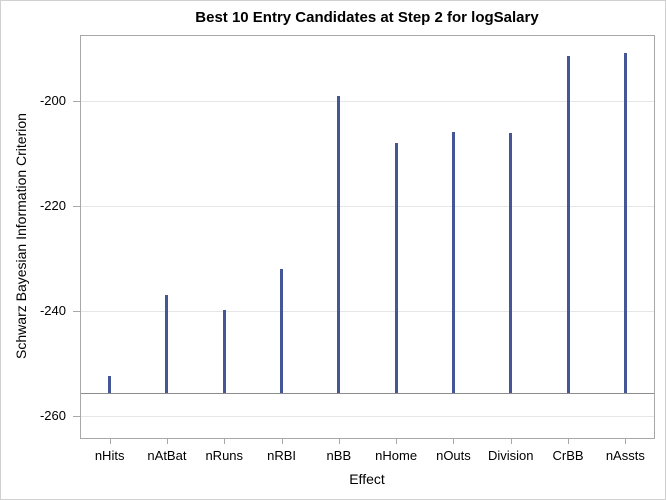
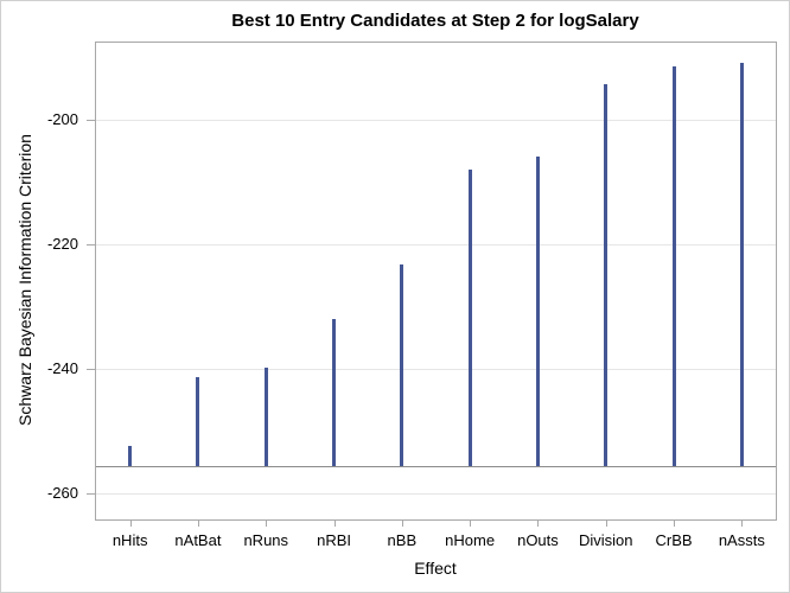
nAtBat: -237 -> -241
nBB: -199 -> -223
Division: -206 -> -194
